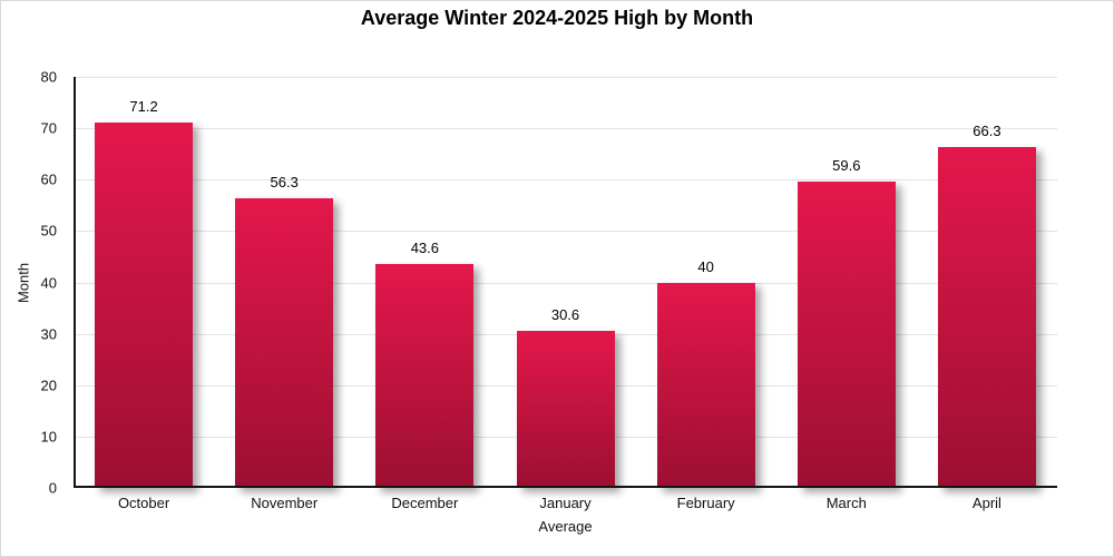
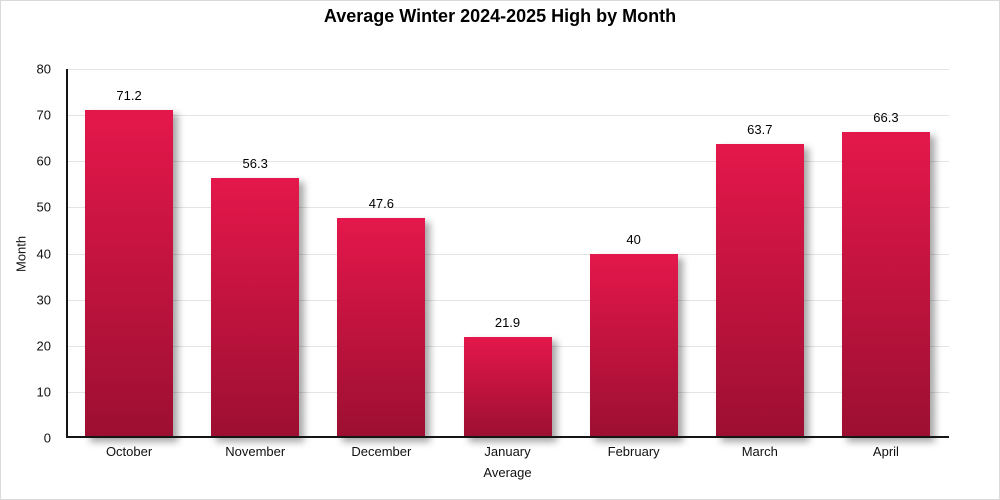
December: 43.6 -> 47.6
January: 30.6 -> 21.9
March: 59.6 -> 63.7
